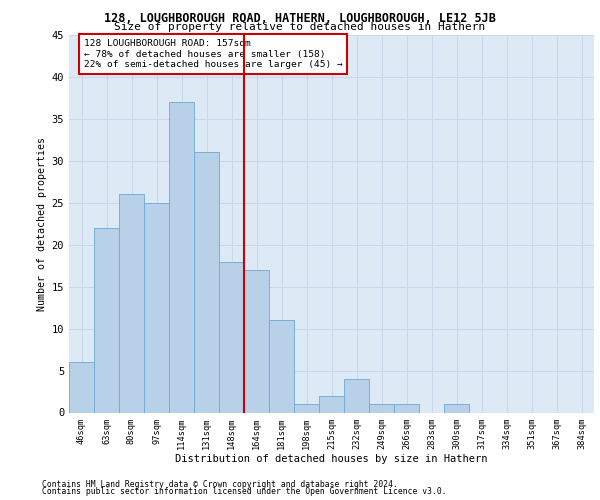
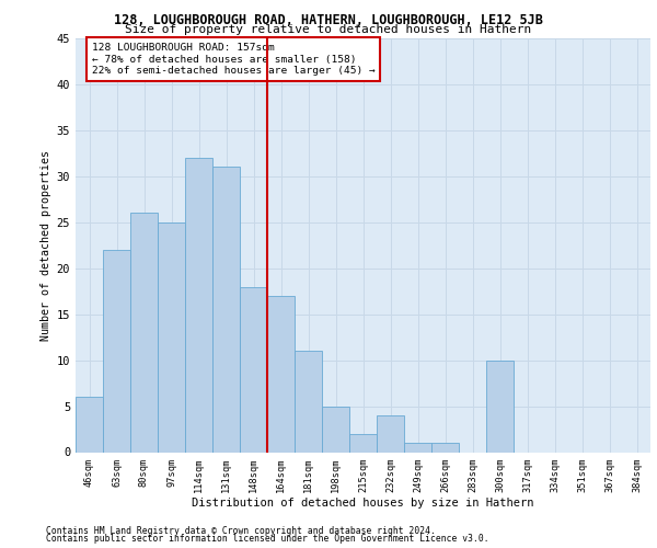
114sqm: 37 -> 32
198sqm: 1 -> 5
300sqm: 1 -> 10
